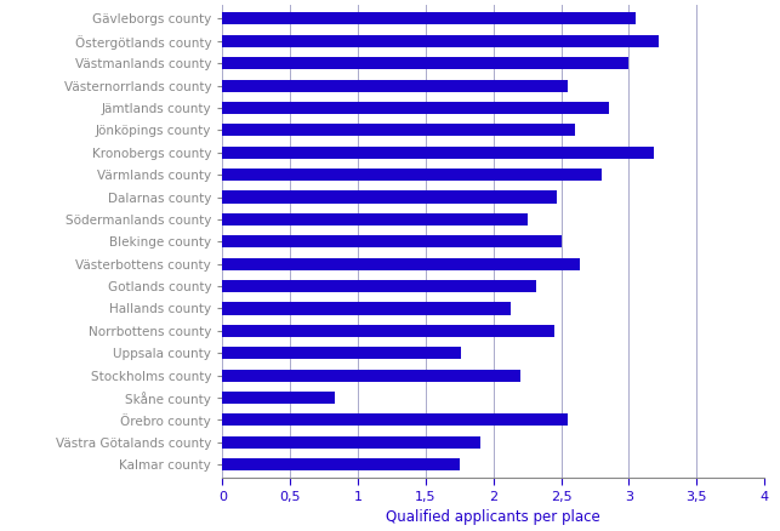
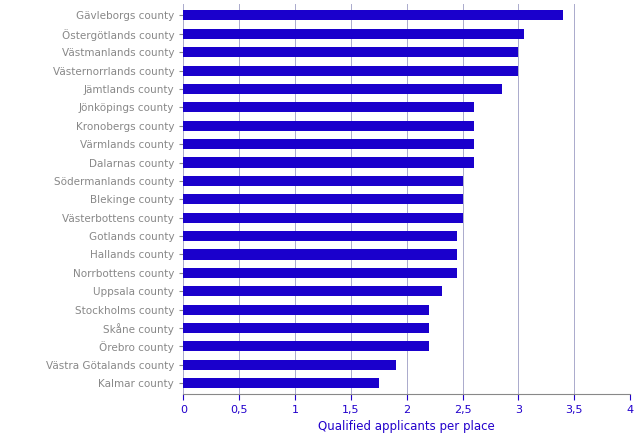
Gävleborgs county: 3,05 -> 3,40
Östergötlands county: 3,22 -> 3,05
Västernorrlands county: 2,55 -> 3,00
Kronobergs county: 3,18 -> 2,60
Värmlands county: 2,80 -> 2,60
Dalarnas county: 2,47 -> 2,60
Södermanlands county: 2,25 -> 2,50
Västerbottens county: 2,64 -> 2,50
Gotlands county: 2,32 -> 2,45
Hallands county: 2,13 -> 2,45
Uppsala county: 1,76 -> 2,32
Skåne county: 0,83 -> 2,20
Örebro county: 2,55 -> 2,20
